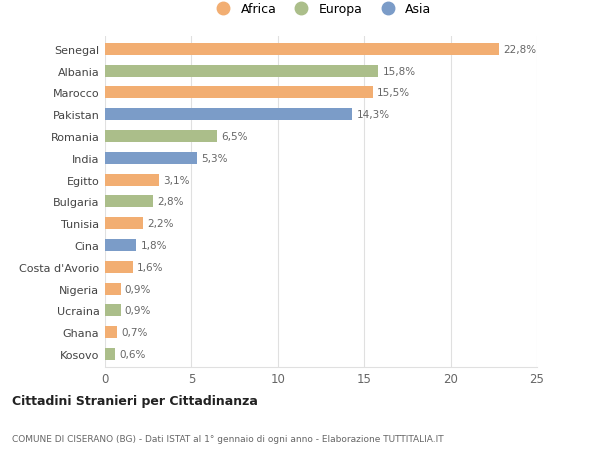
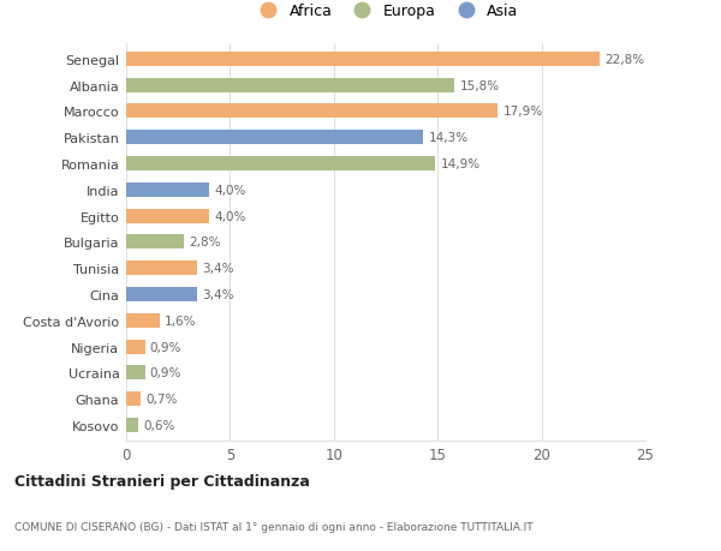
Marocco: 15,5% -> 17,9%
Romania: 6,5% -> 14,9%
India: 5,3% -> 4,0%
Egitto: 3,1% -> 4,0%
Tunisia: 2,2% -> 3,4%
Cina: 1,8% -> 3,4%
